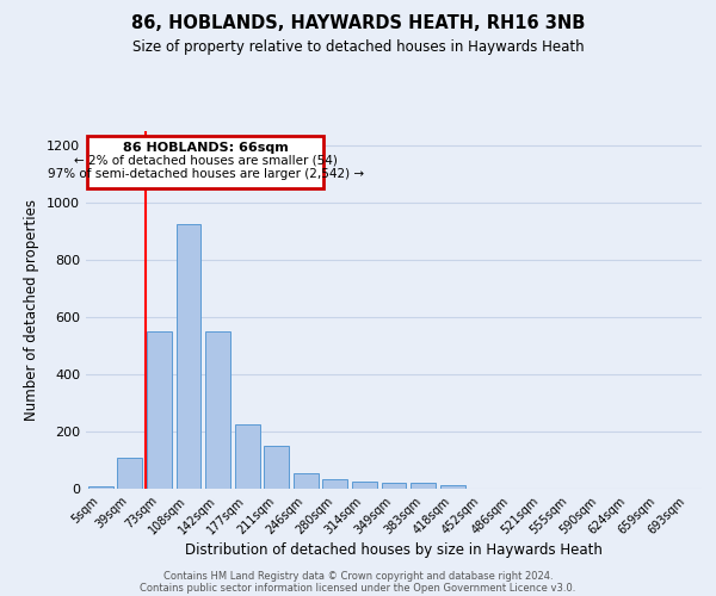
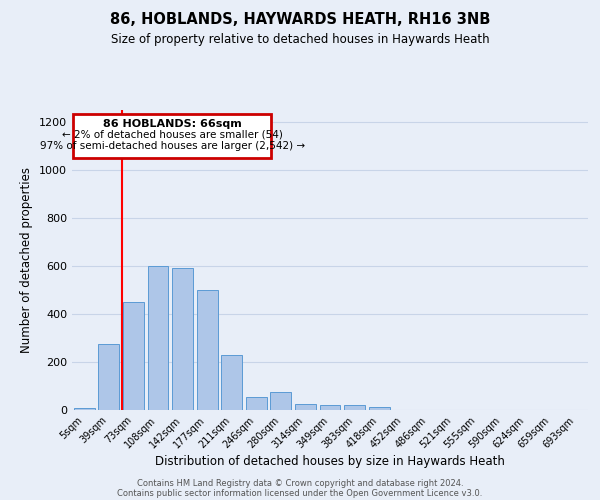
39sqm: 110 -> 275
73sqm: 550 -> 450
108sqm: 925 -> 600
142sqm: 550 -> 590
177sqm: 225 -> 500
211sqm: 150 -> 230
280sqm: 35 -> 75
